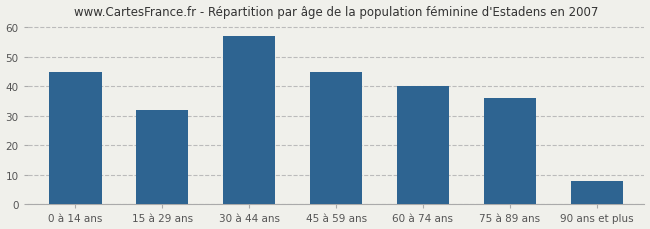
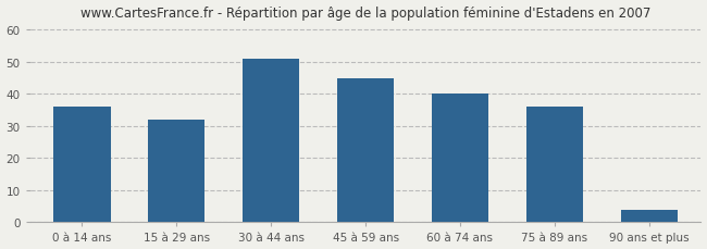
0 à 14 ans: 45 -> 36
30 à 44 ans: 57 -> 51
90 ans et plus: 8 -> 4
